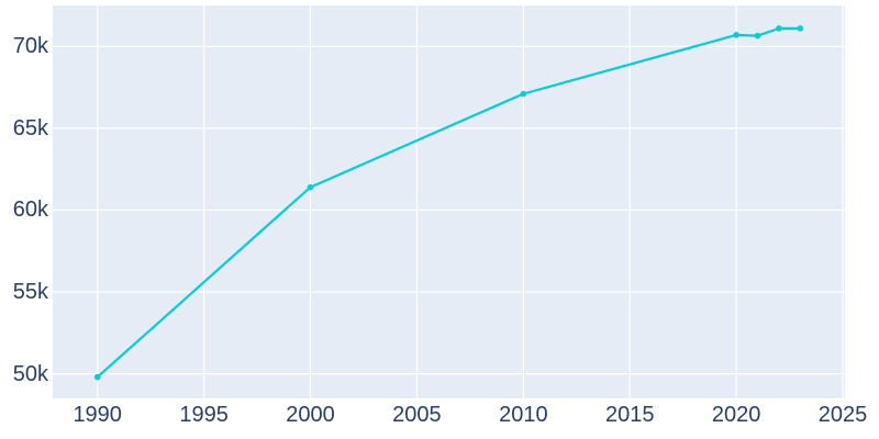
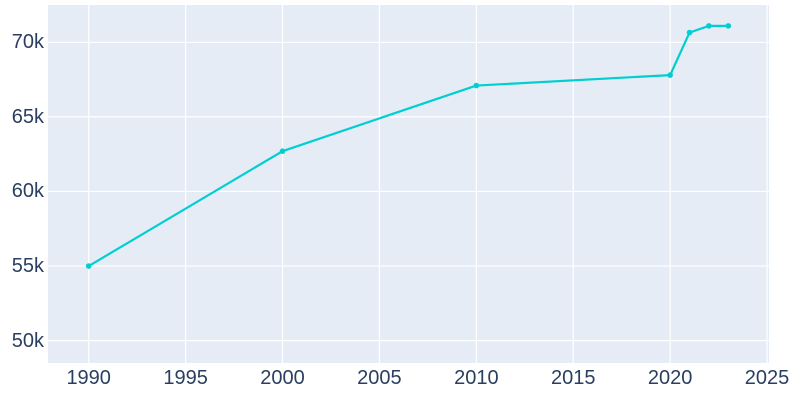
1990: 49.8k -> 55.0k
2000: 61.4k -> 62.7k
2020: 70.7k -> 67.8k
